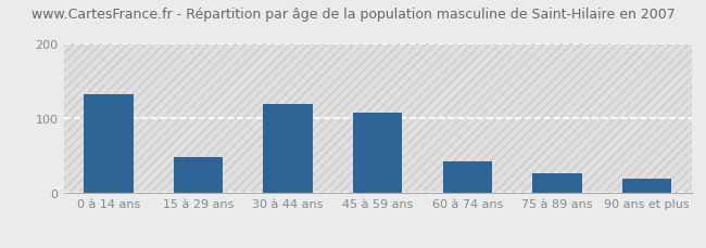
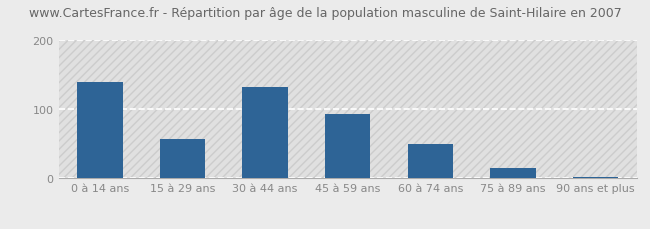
0 à 14 ans: 132 -> 140
15 à 29 ans: 48 -> 57
30 à 44 ans: 120 -> 132
45 à 59 ans: 108 -> 93
60 à 74 ans: 42 -> 50
75 à 89 ans: 26 -> 15
90 ans et plus: 20 -> 2
